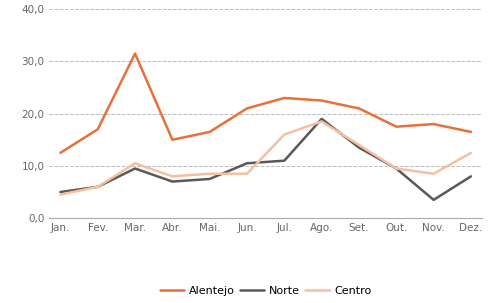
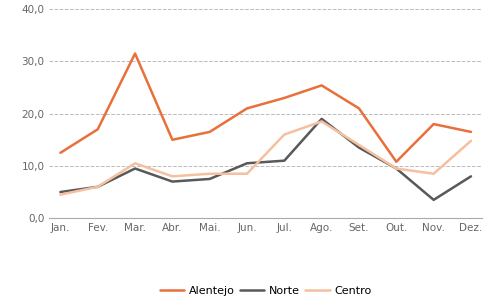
Alentejo/Ago.: 22,5 -> 25,4
Alentejo/Out.: 17,5 -> 10,8
Centro/Dez.: 12,5 -> 14,8
